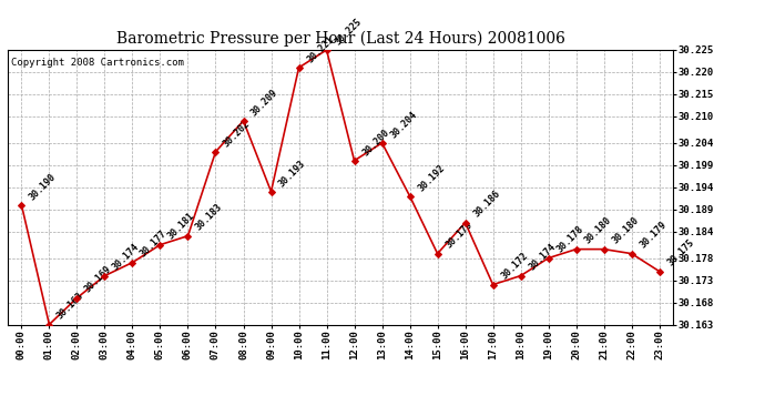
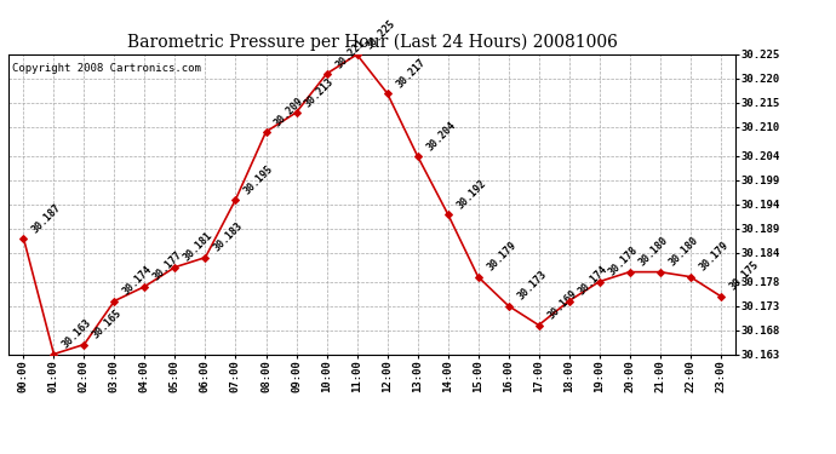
00:00: 30.190 -> 30.187
02:00: 30.169 -> 30.165
07:00: 30.202 -> 30.195
09:00: 30.193 -> 30.213
12:00: 30.200 -> 30.217
16:00: 30.186 -> 30.173
17:00: 30.172 -> 30.169
